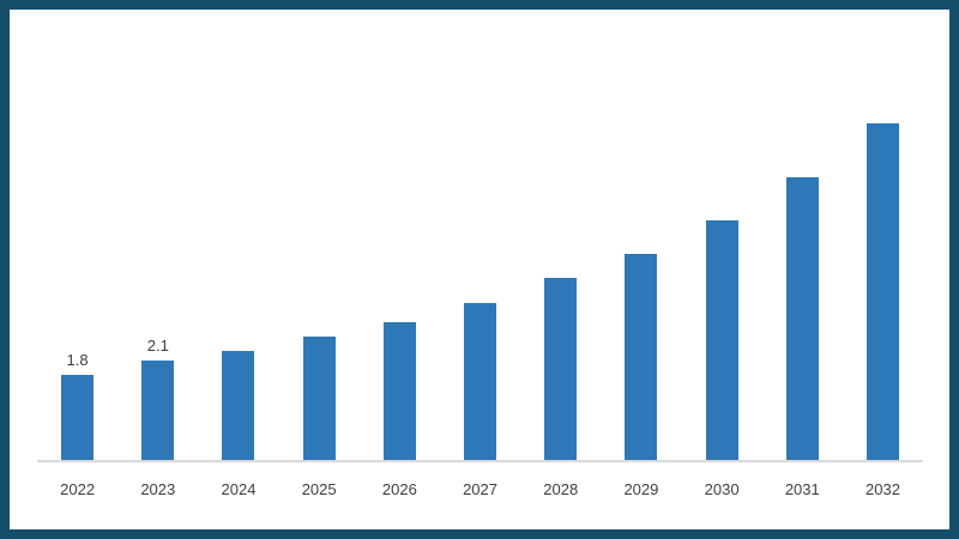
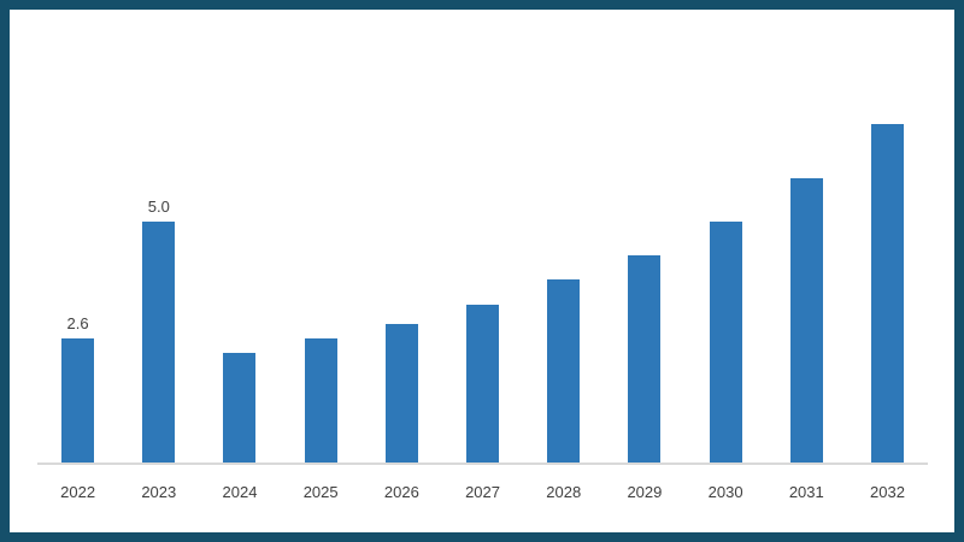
2022: 1.8 -> 2.6
2023: 2.1 -> 5.0
